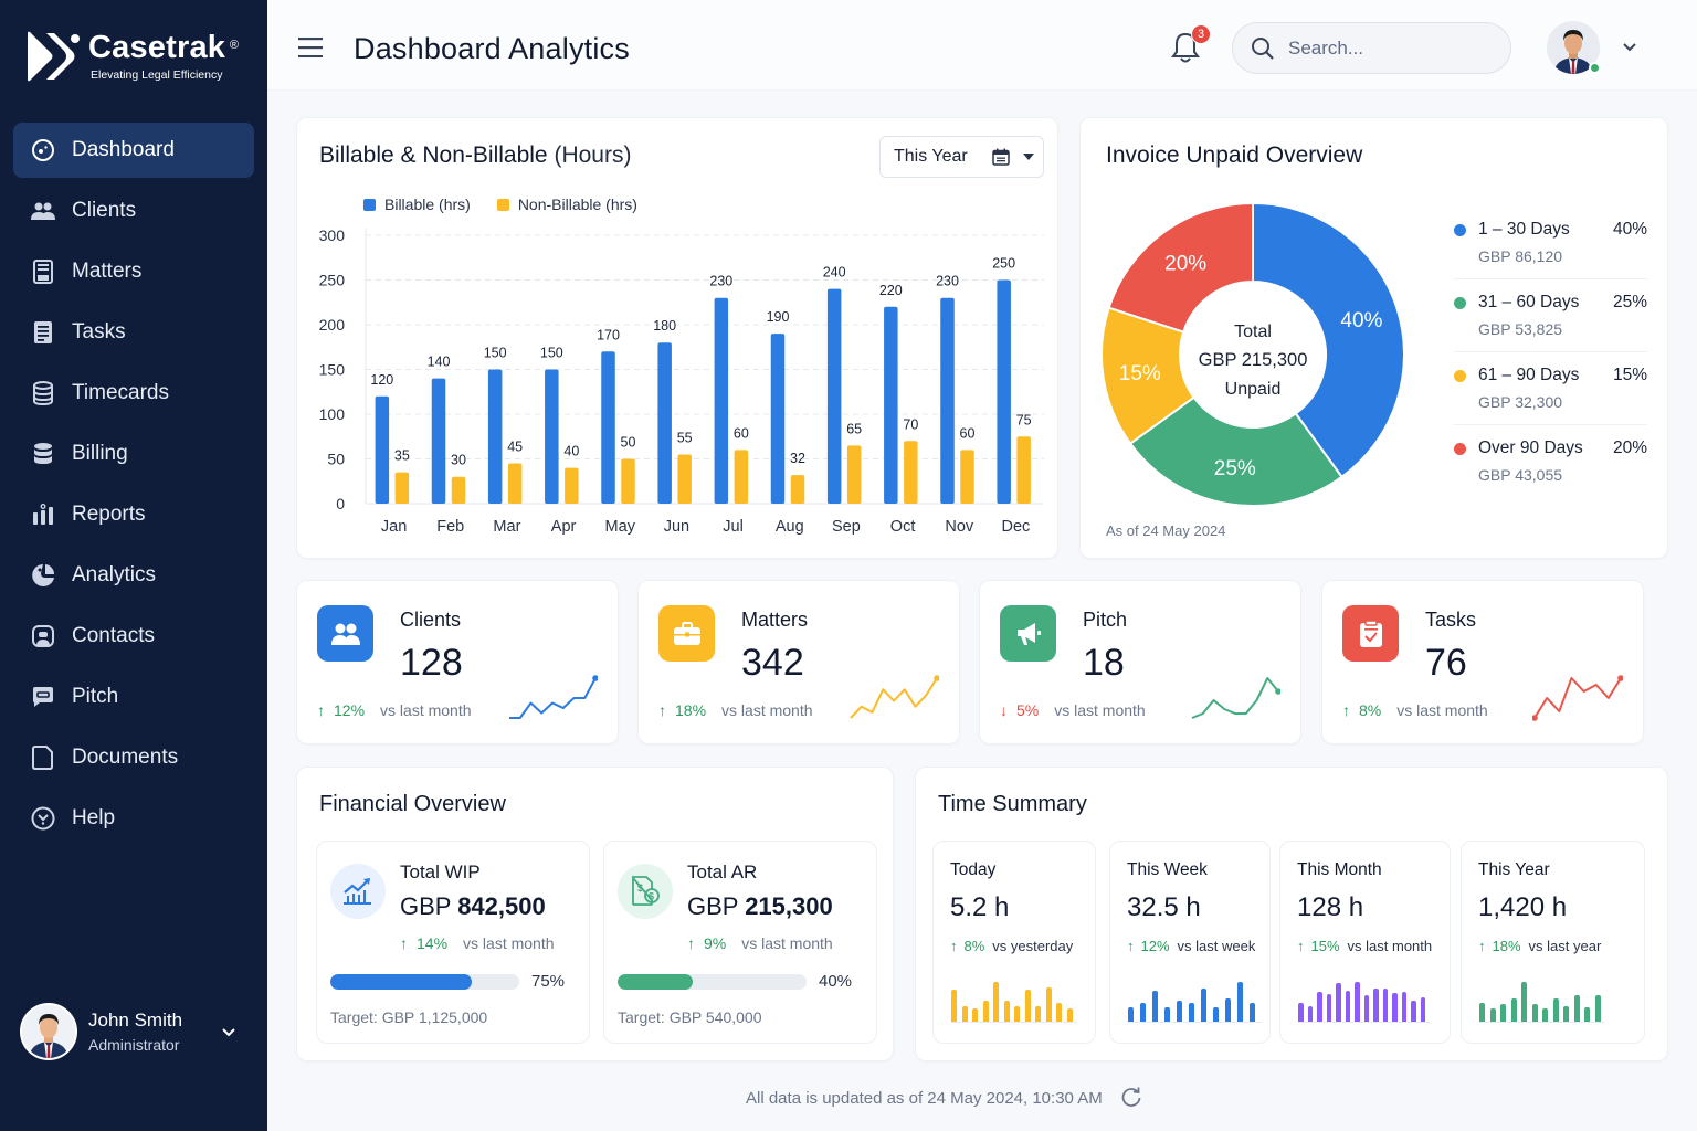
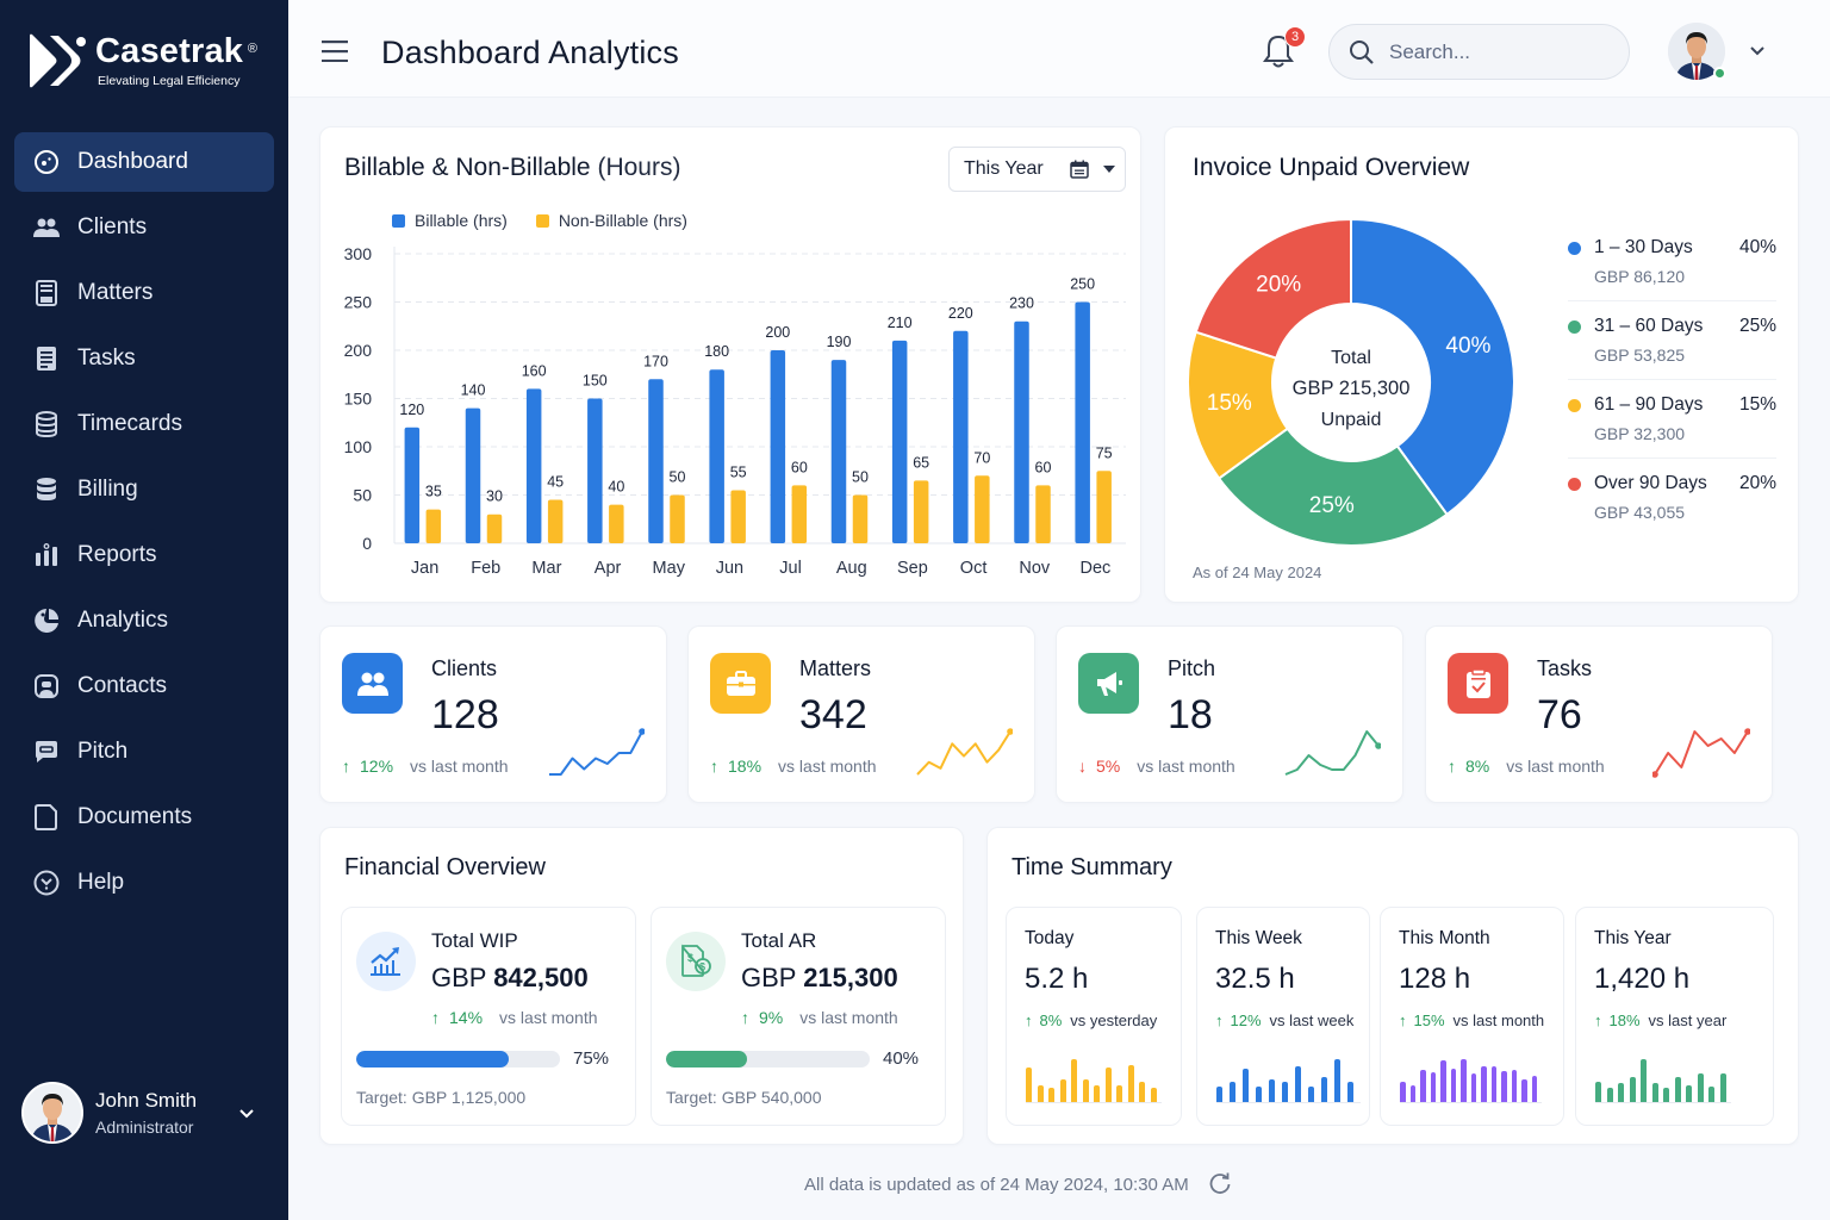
Billable & Non-Billable (Hours)/Billable (hrs)/Mar: 150 -> 160
Billable & Non-Billable (Hours)/Billable (hrs)/Jul: 230 -> 200
Billable & Non-Billable (Hours)/Non-Billable (hrs)/Aug: 32 -> 50
Billable & Non-Billable (Hours)/Billable (hrs)/Sep: 240 -> 210
